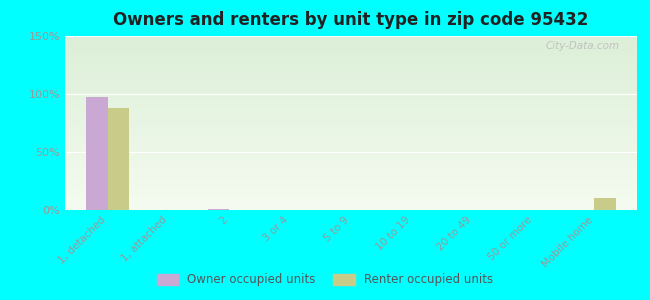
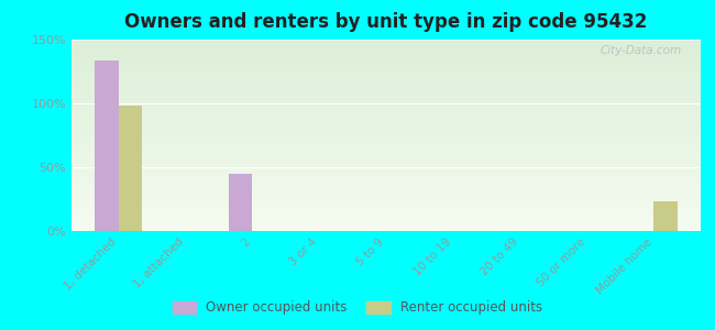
Owner occupied units/1, detached: 97% -> 134%
Renter occupied units/1, detached: 88% -> 98%
Owner occupied units/2: 1% -> 45%
Renter occupied units/Mobile home: 10% -> 23%
